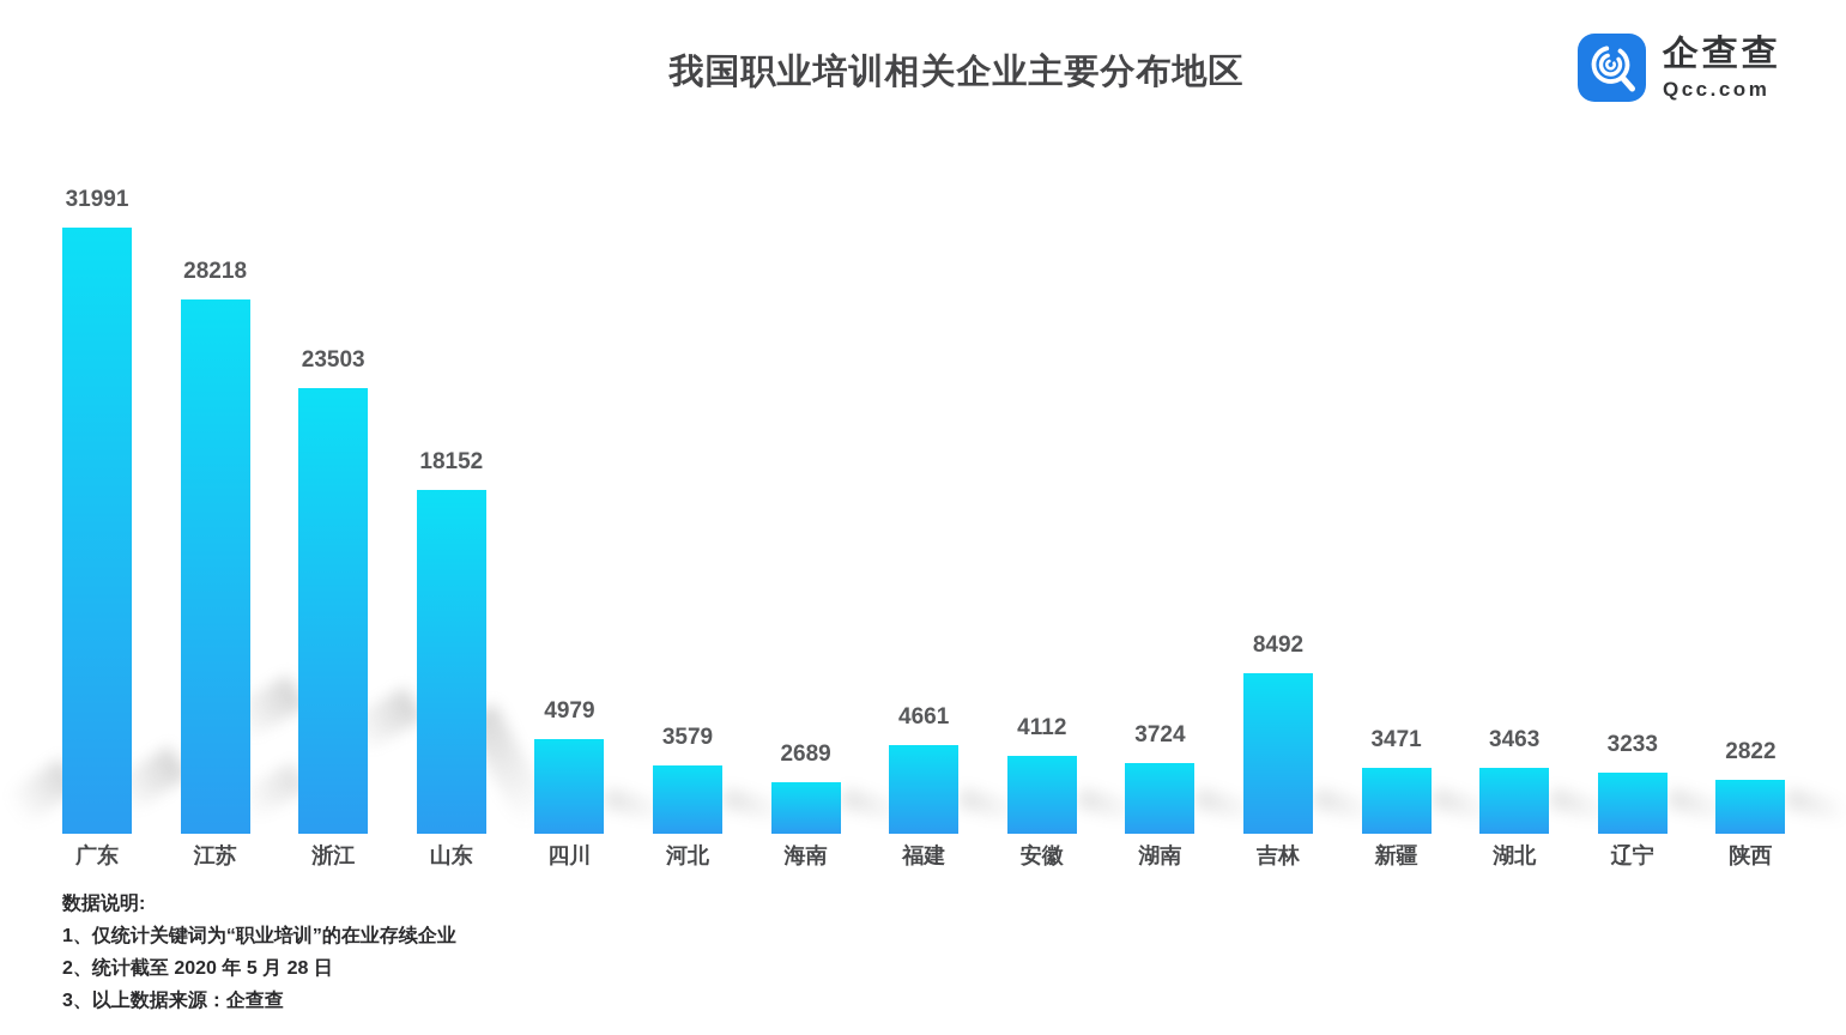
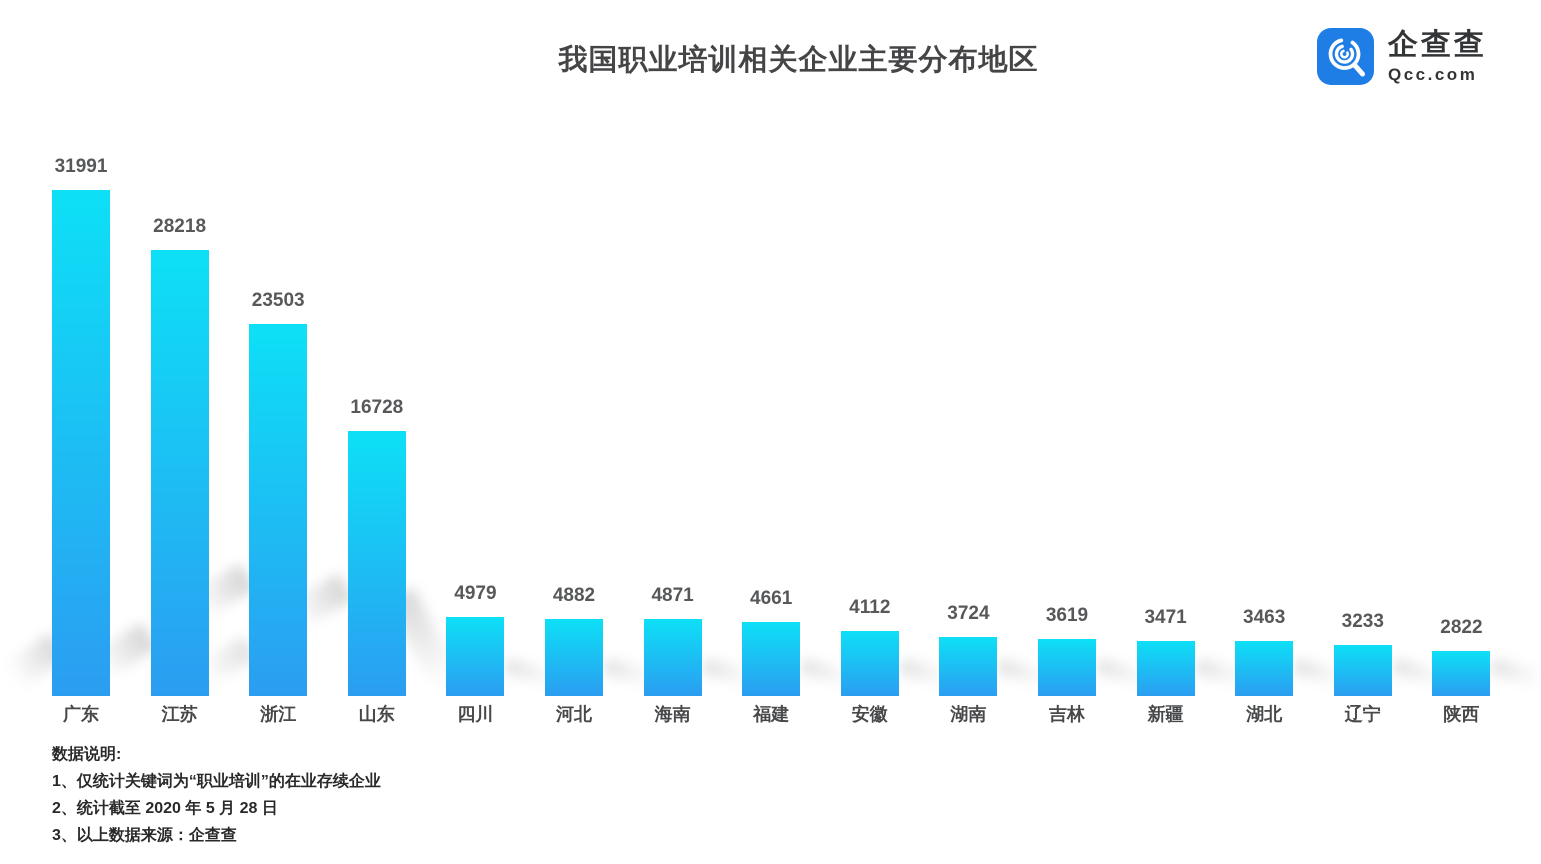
山东: 18152 -> 16728
河北: 3579 -> 4882
海南: 2689 -> 4871
吉林: 8492 -> 3619
